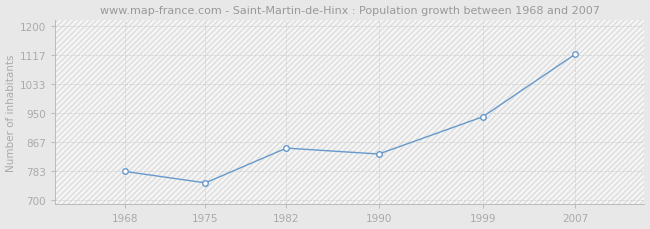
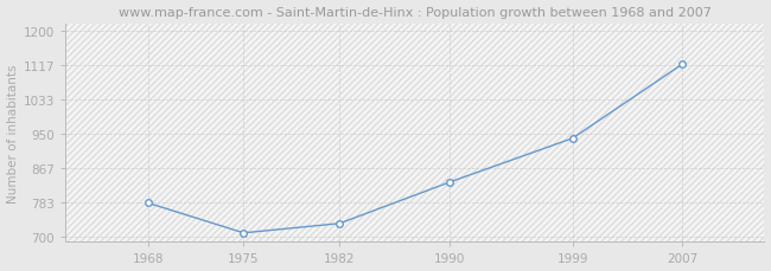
1975: 750 -> 710
1982: 850 -> 733
